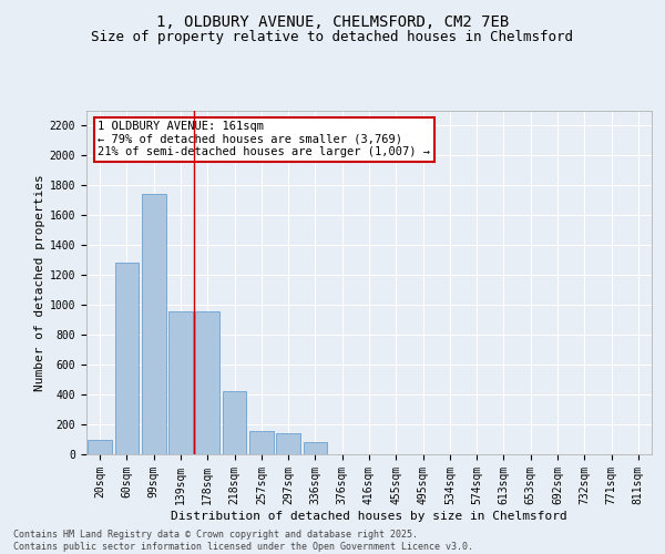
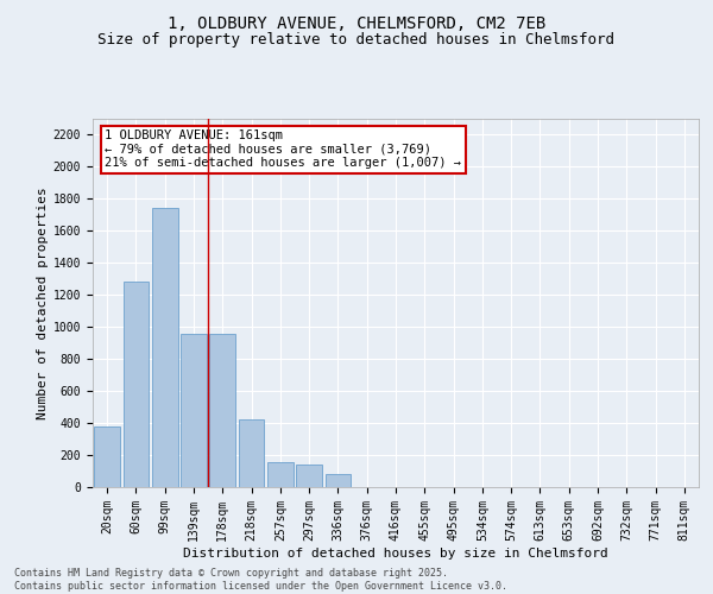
20sqm: 100 -> 380
